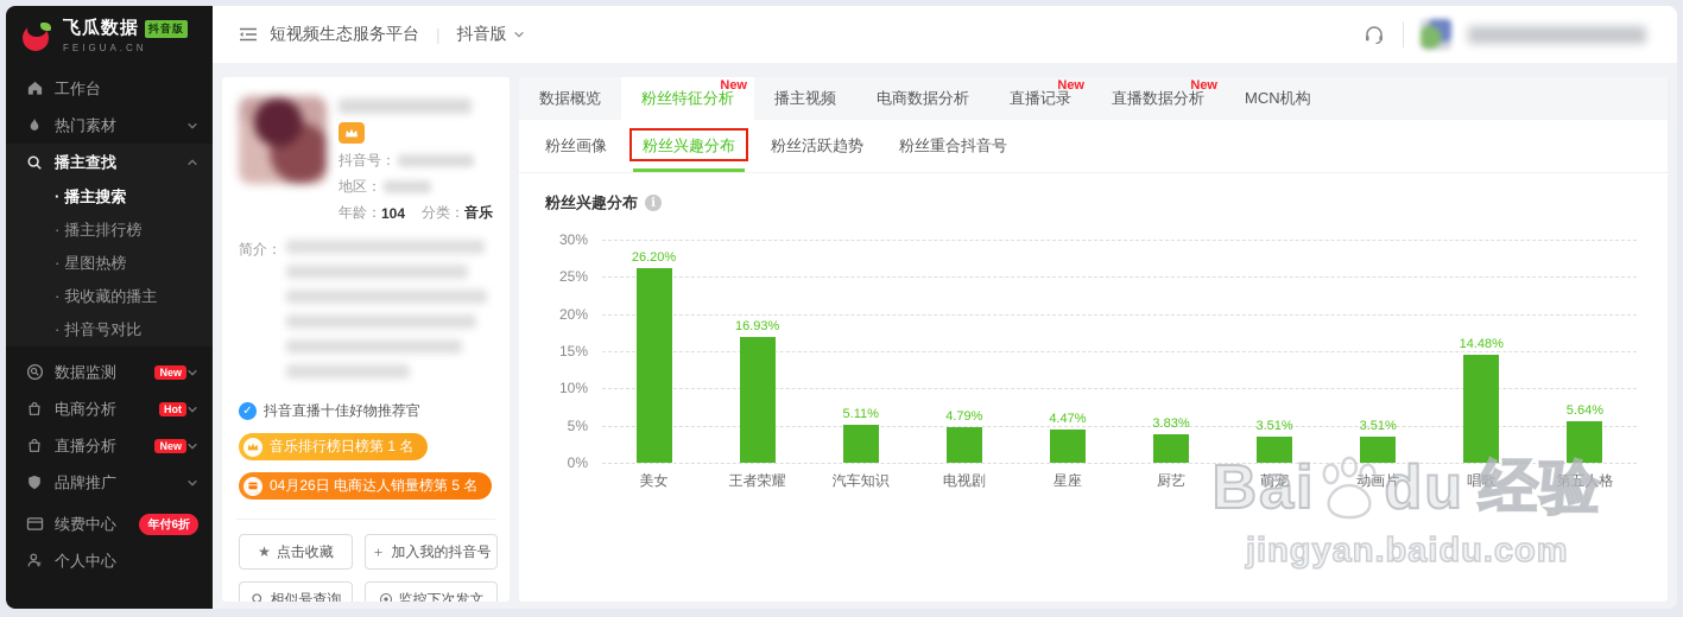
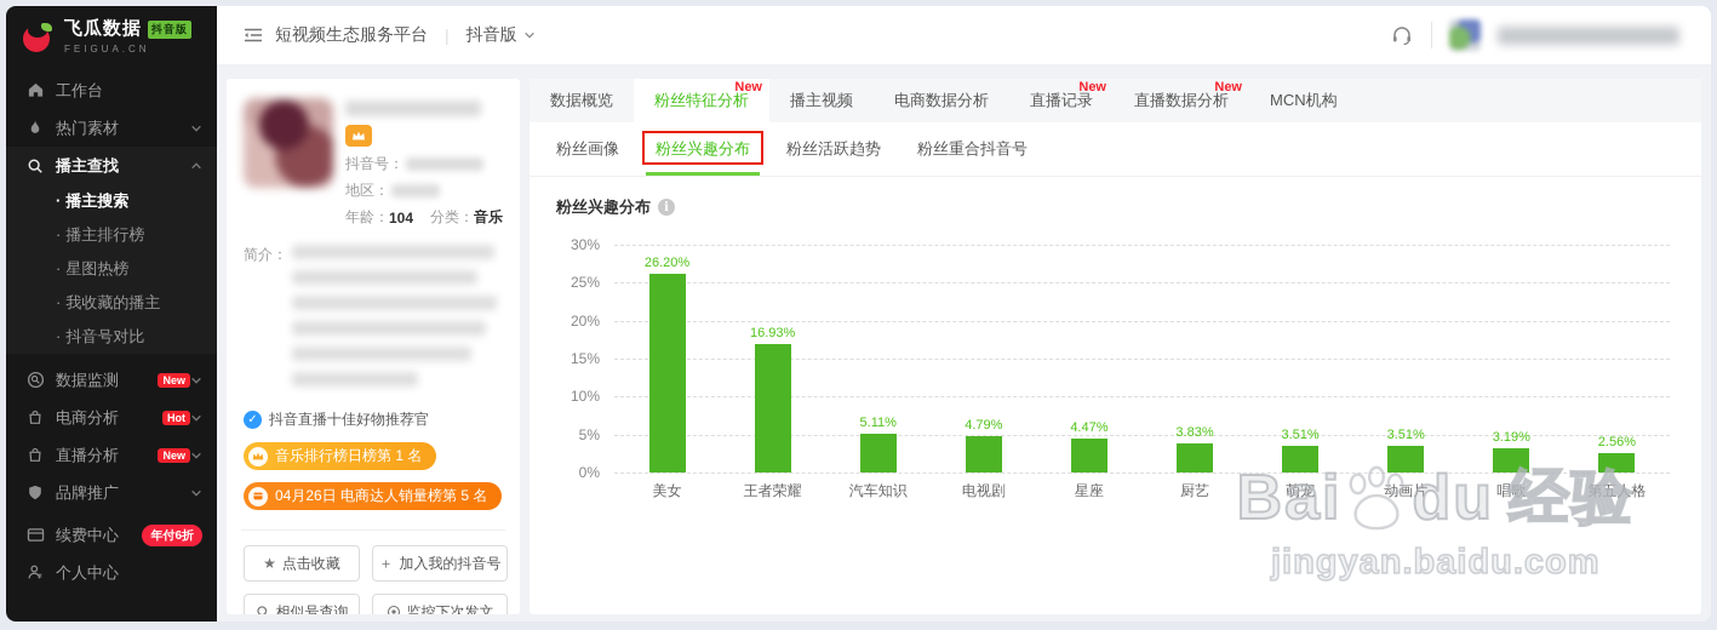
唱歌: 14.48% -> 3.19%
第五人格: 5.64% -> 2.56%
